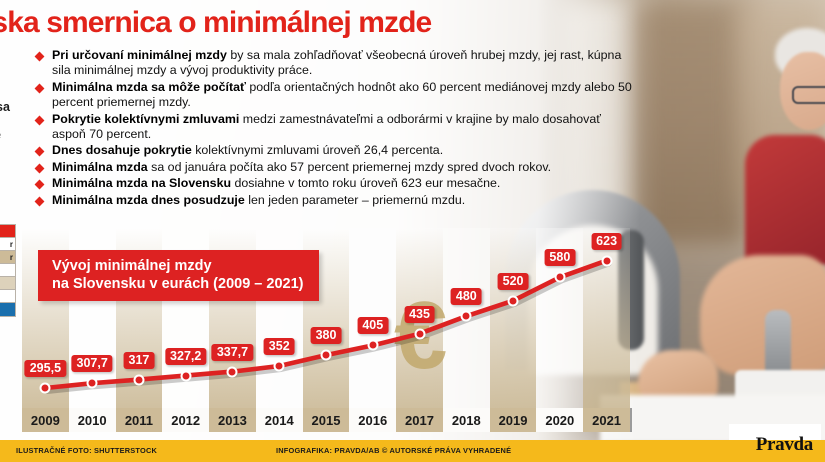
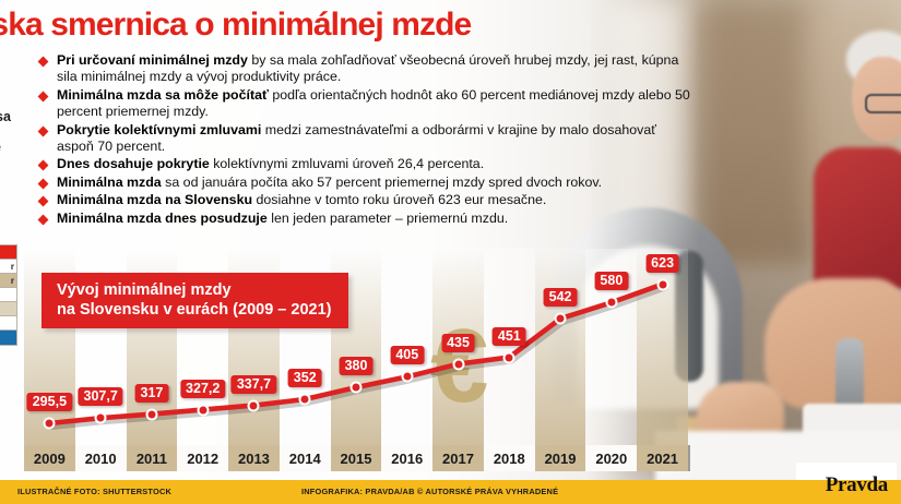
2018: 480 -> 451
2019: 520 -> 542
